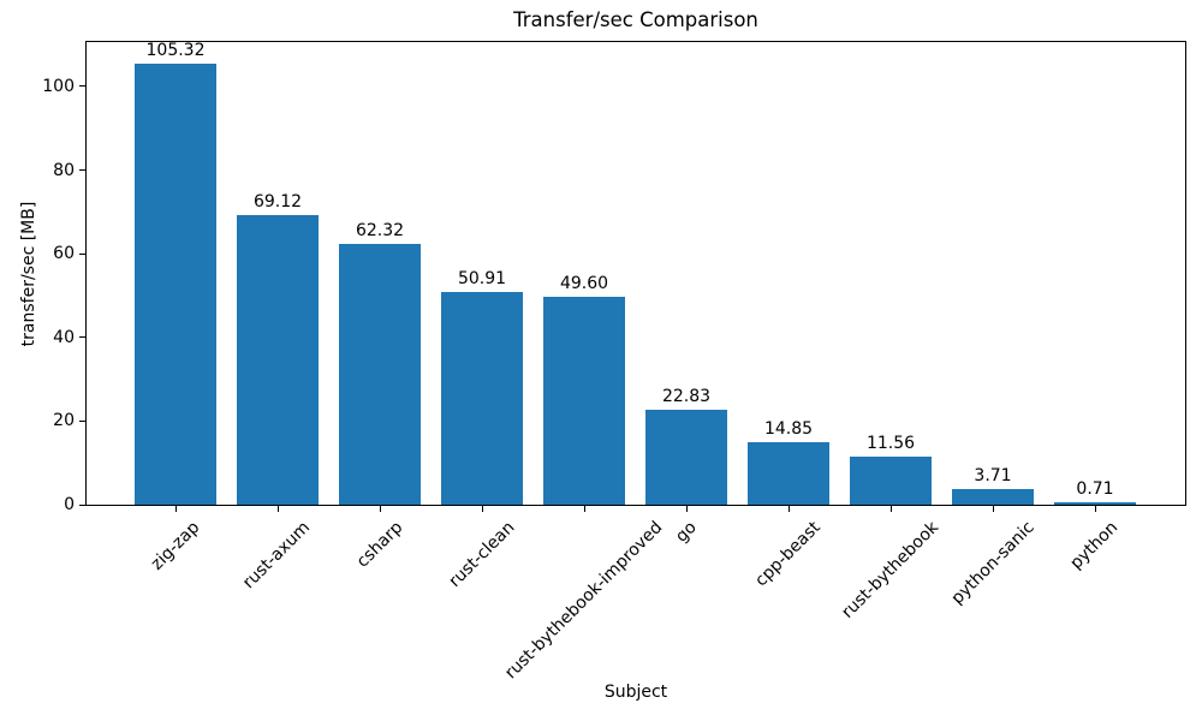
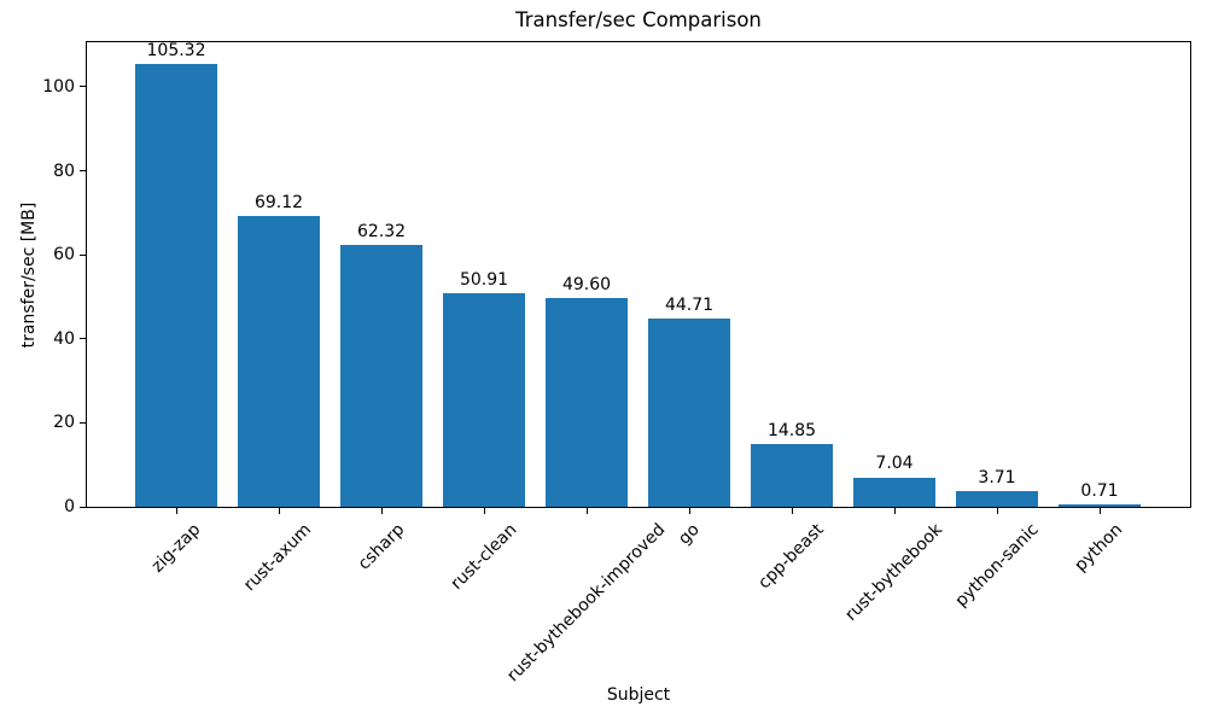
go: 22.83 -> 44.71
rust-bythebook: 11.56 -> 7.04
